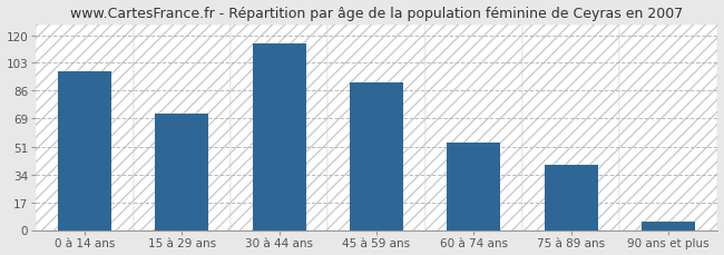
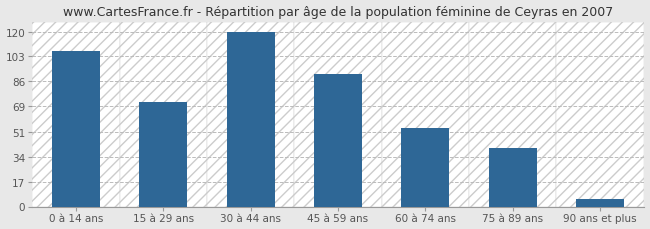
0 à 14 ans: 98 -> 107
30 à 44 ans: 115 -> 120
